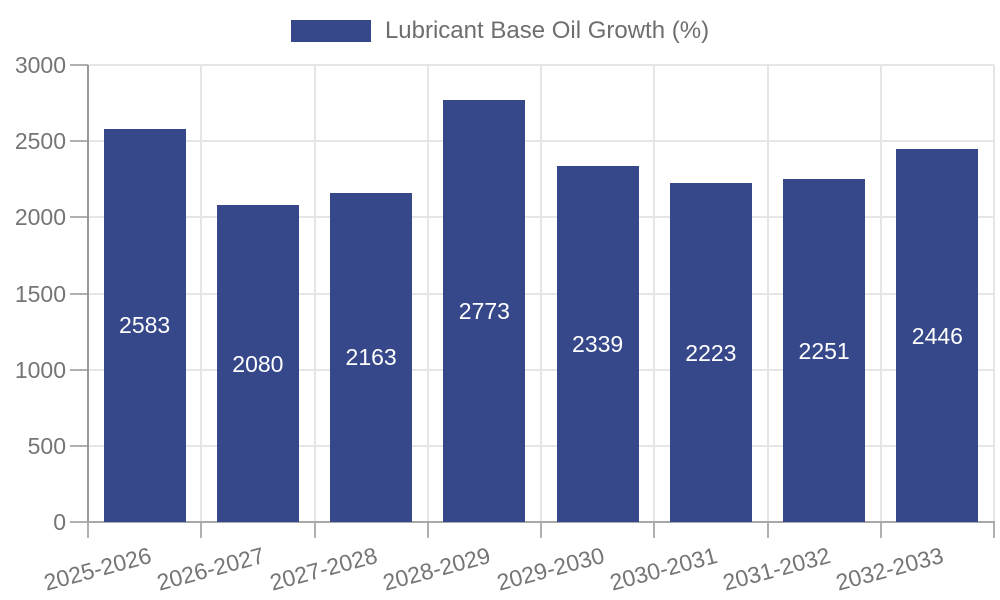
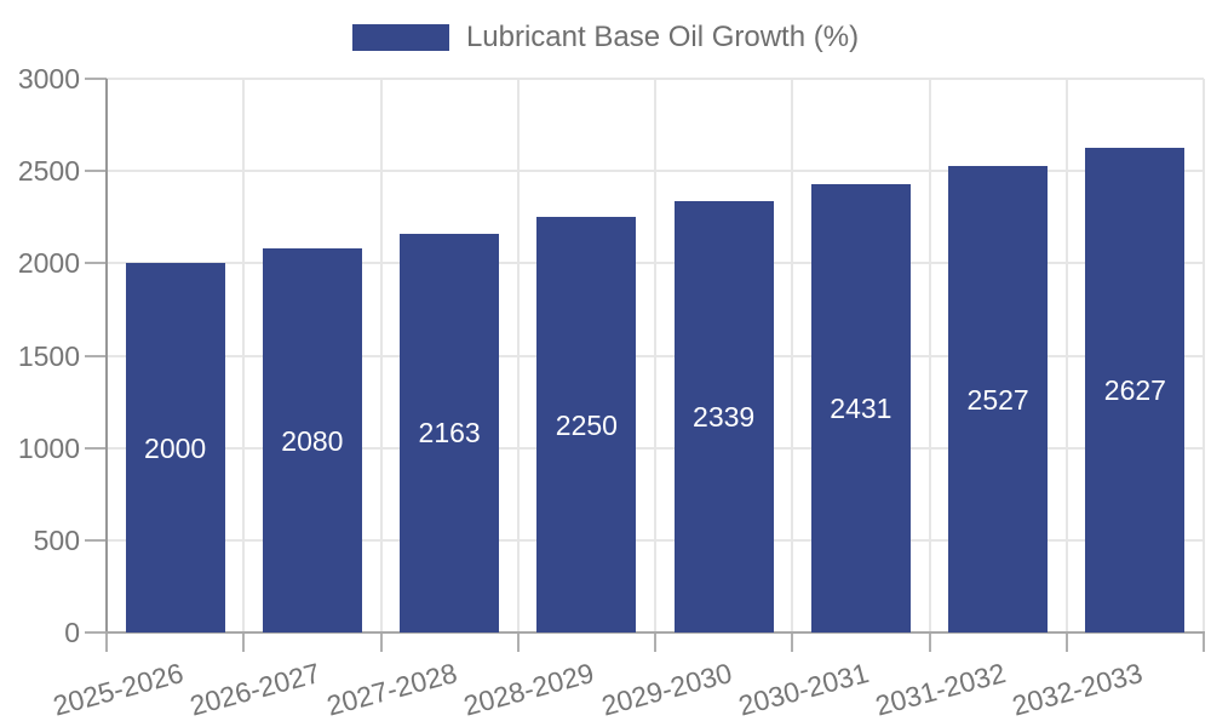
2025-2026: 2583 -> 2000
2028-2029: 2773 -> 2250
2030-2031: 2223 -> 2431
2031-2032: 2251 -> 2527
2032-2033: 2446 -> 2627
